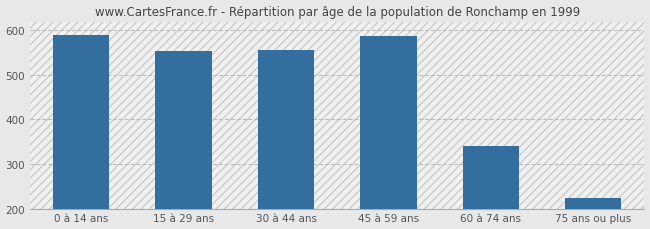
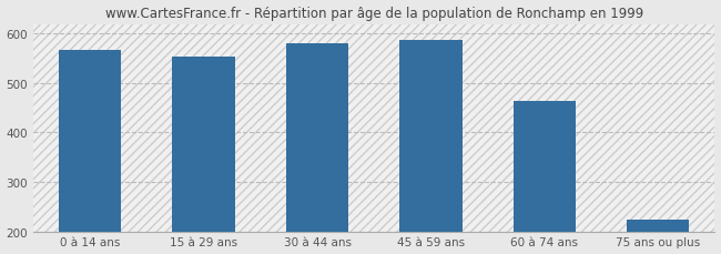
0 à 14 ans: 590 -> 568
30 à 44 ans: 555 -> 581
60 à 74 ans: 340 -> 463
